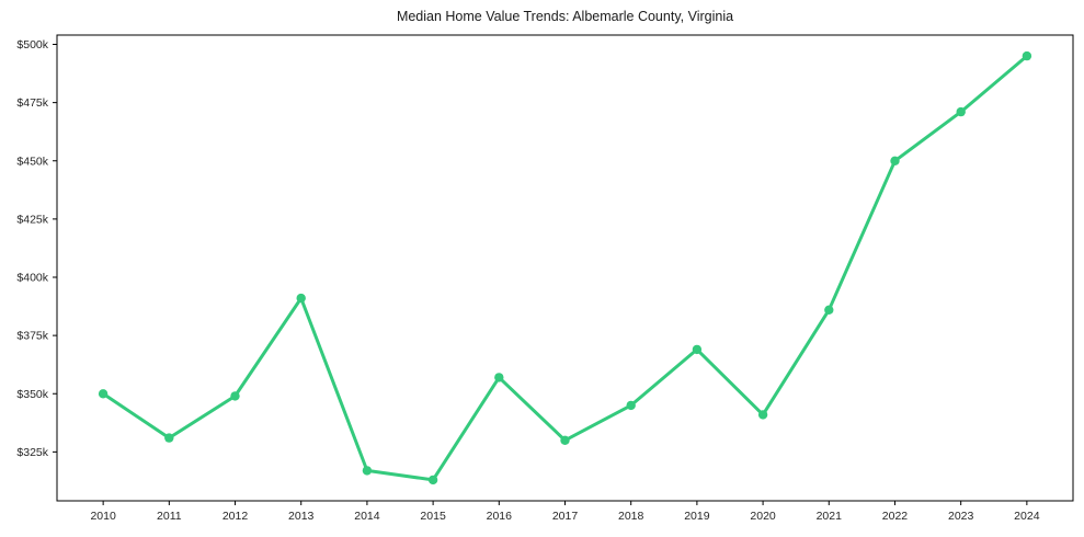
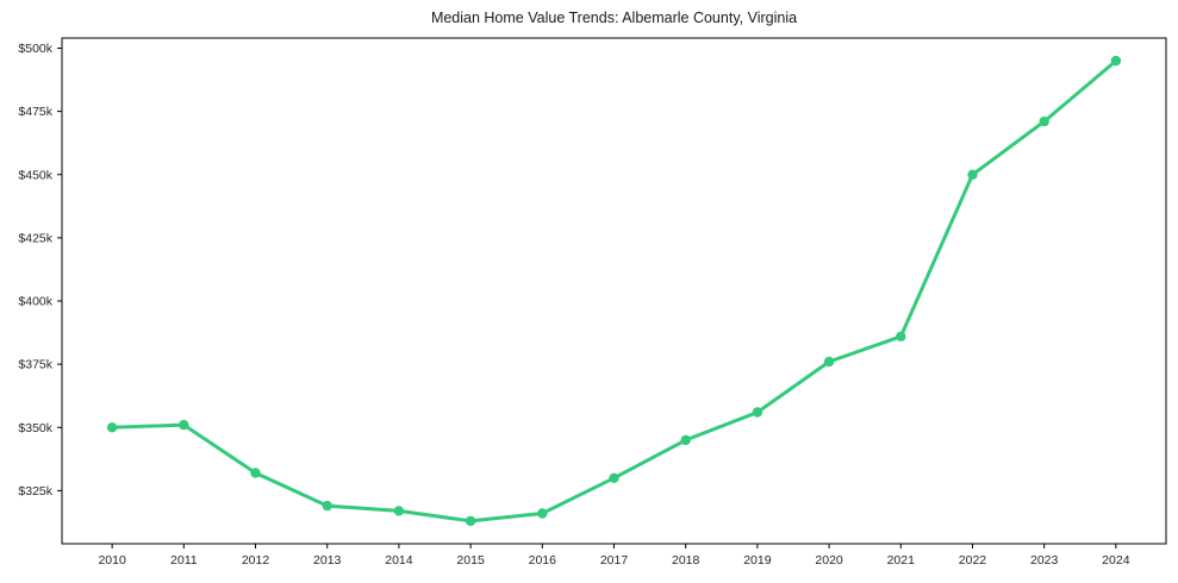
2011: $331k -> $351k
2012: $349k -> $332k
2013: $391k -> $319k
2016: $357k -> $316k
2019: $369k -> $356k
2020: $341k -> $376k
